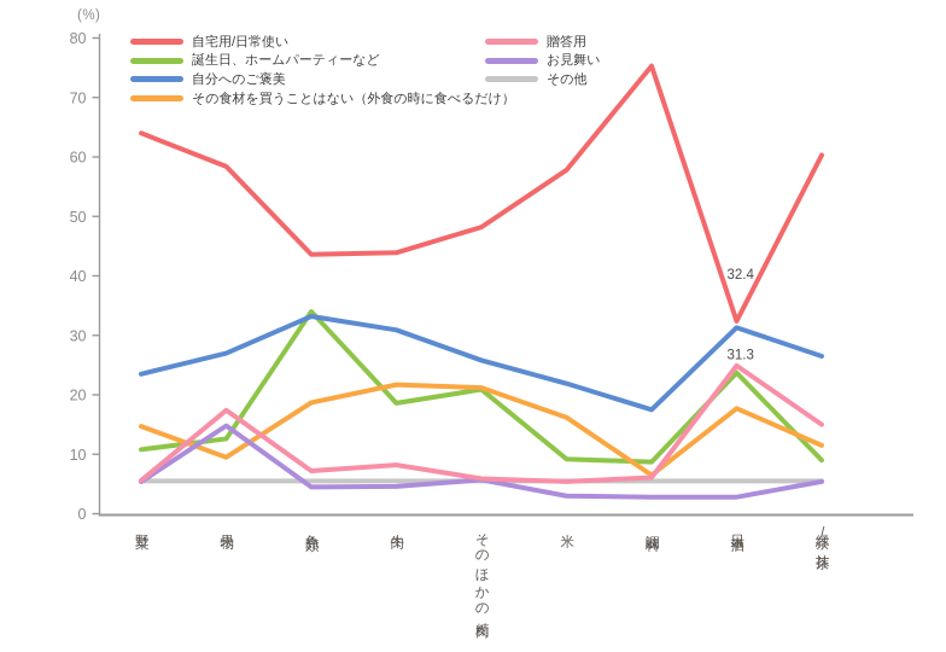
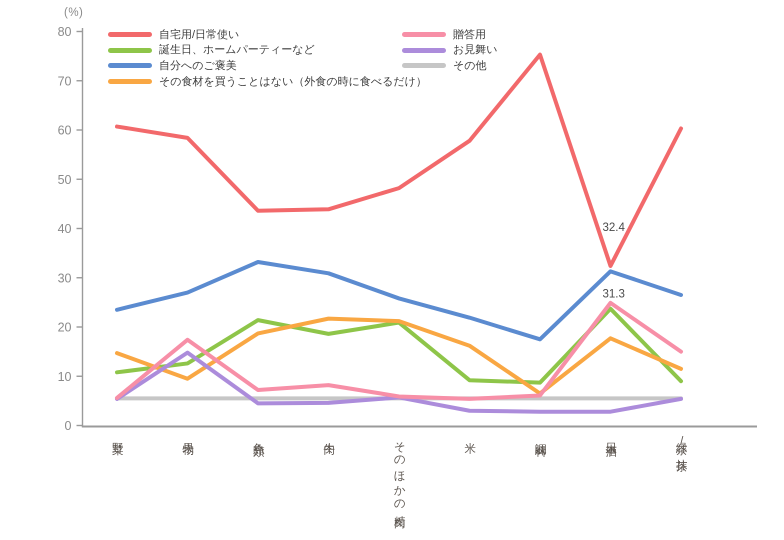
自宅用/日常使い/野菜: 64 -> 61
誕生日、ホームパーティーなど/魚介類: 34 -> 21
